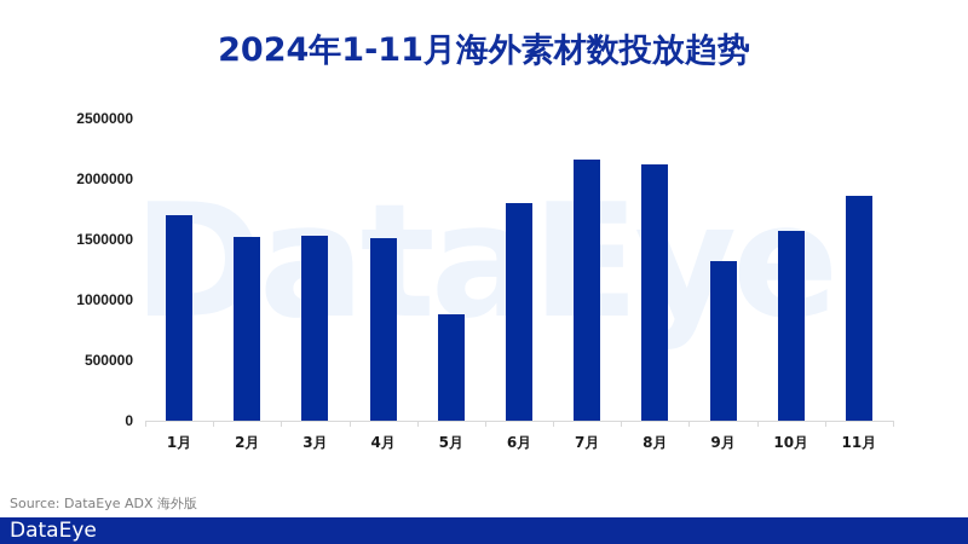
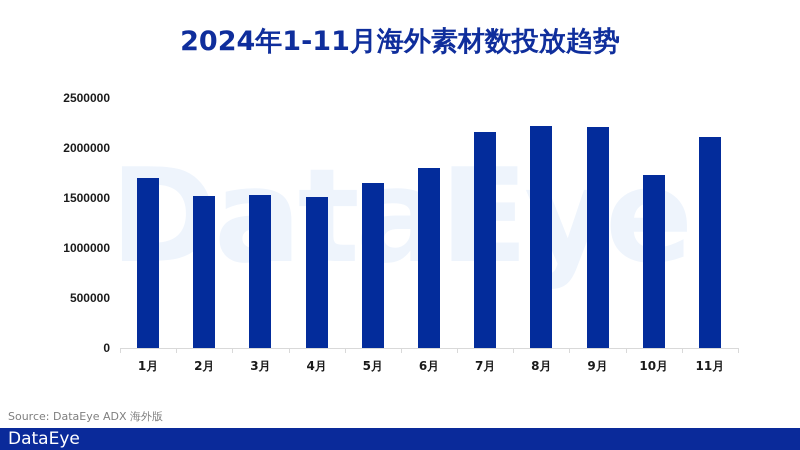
5月: 880000 -> 1650000
8月: 2120000 -> 2220000
9月: 1320000 -> 2210000
10月: 1570000 -> 1730000
11月: 1860000 -> 2110000
